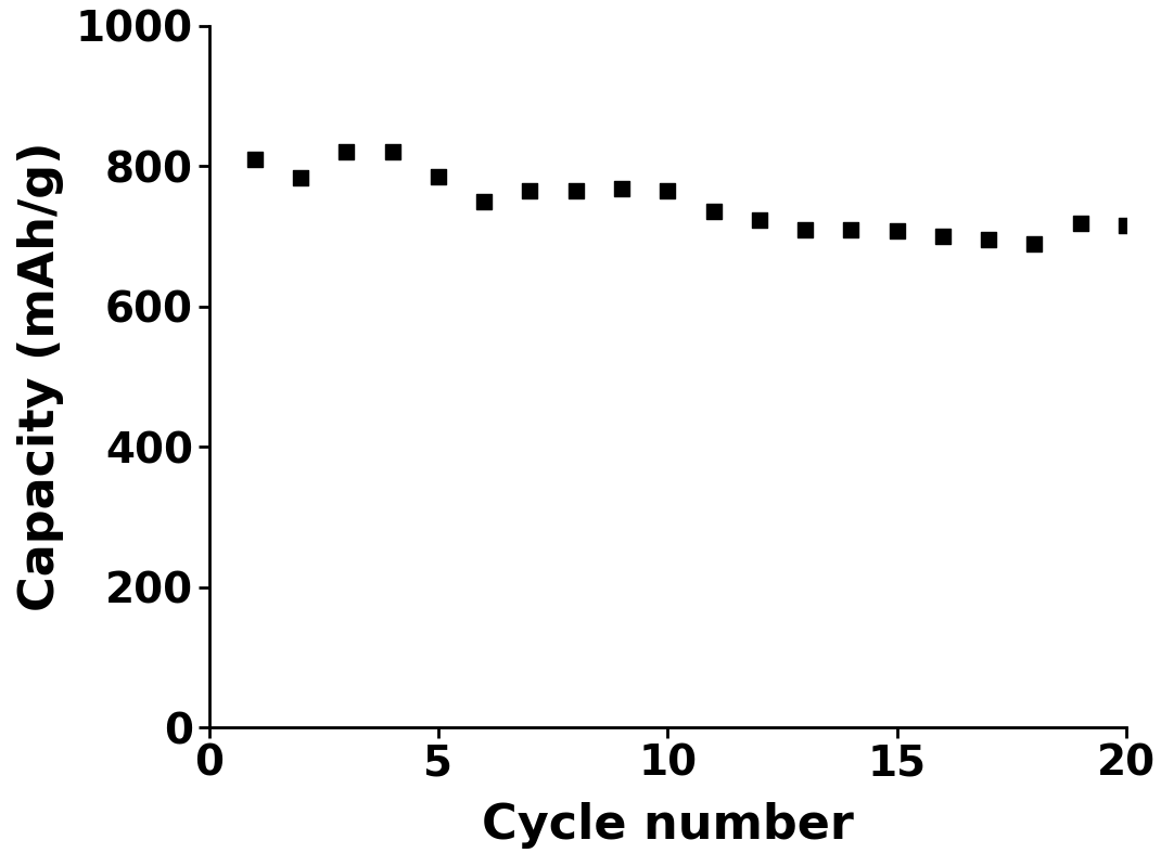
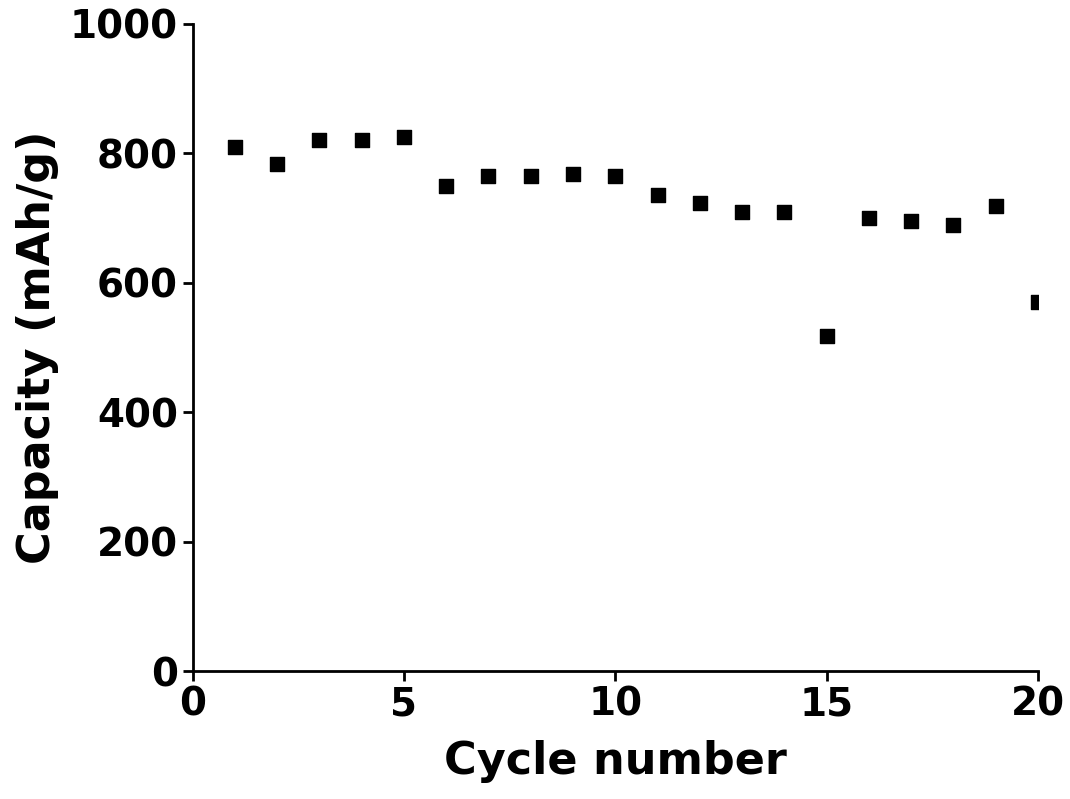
5: 785 -> 826
15: 708 -> 518
20: 715 -> 570
